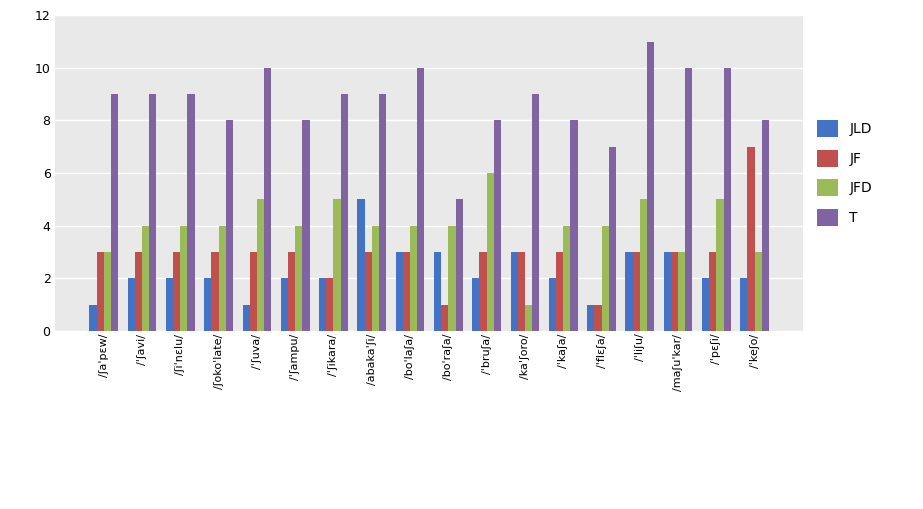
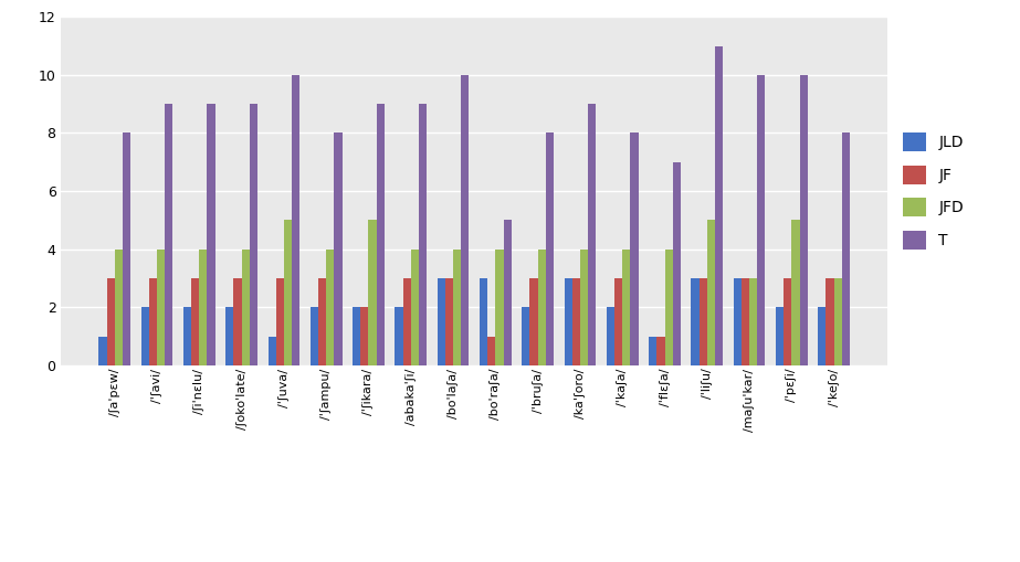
JFD//ʃa'pɛw/: 3 -> 4
T//ʃa'pɛw/: 9 -> 8
T//ʃoko'late/: 8 -> 9
JLD//abaka'ʃi/: 5 -> 2
JFD//'bruʃa/: 6 -> 4
JFD//ka'ʃoro/: 1 -> 4
JF//'keʃo/: 7 -> 3
